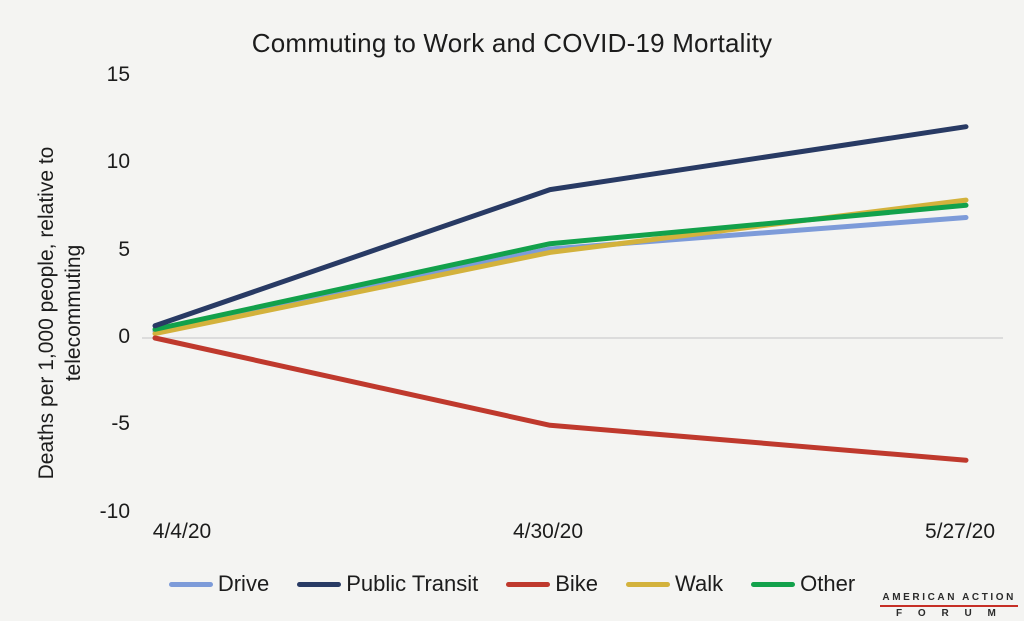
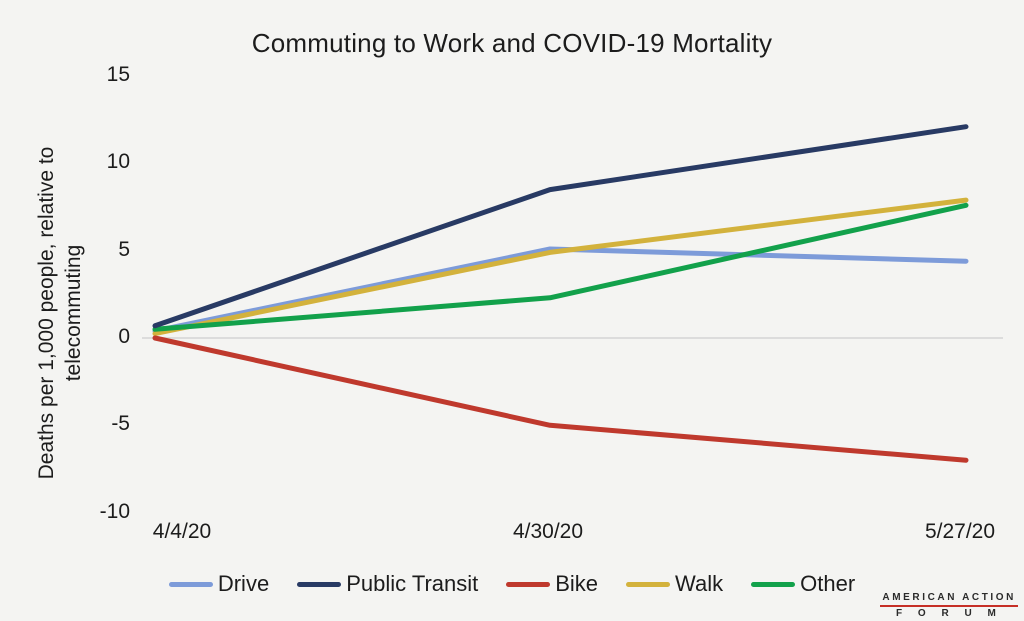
Other/4/30/20: 5.4 -> 2.3
Drive/5/27/20: 6.9 -> 4.4
